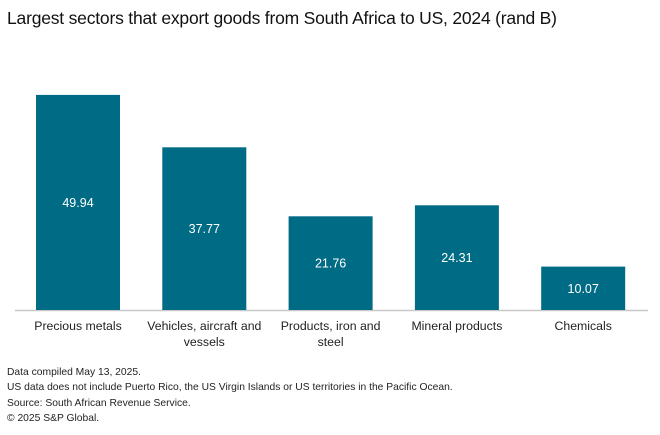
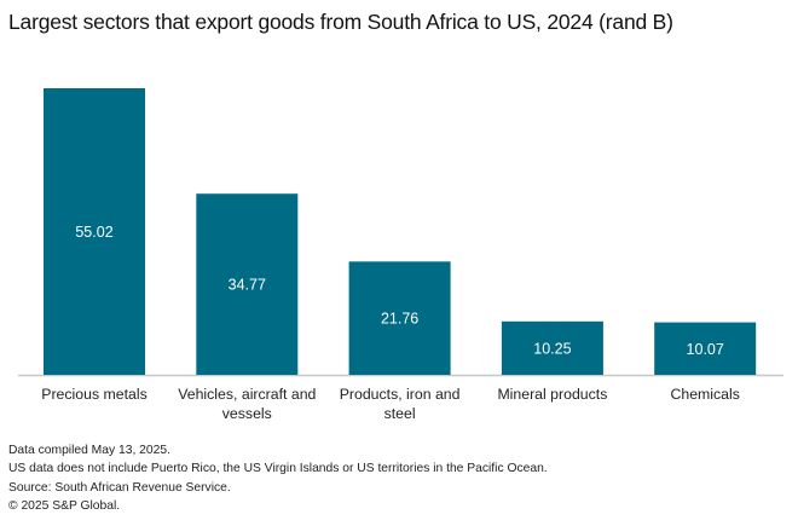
Precious metals: 49.94 -> 55.02
Vehicles, aircraft and vessels: 37.77 -> 34.77
Mineral products: 24.31 -> 10.25
